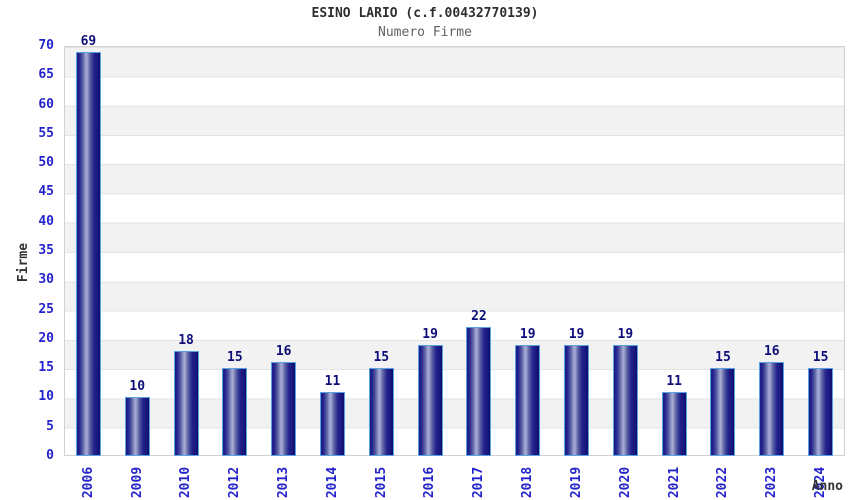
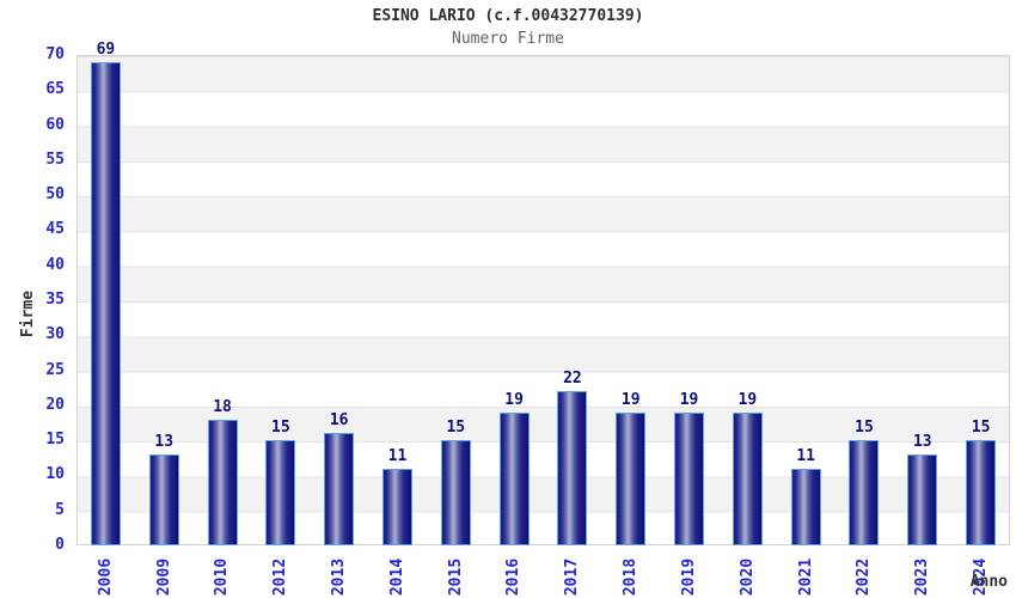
2009: 10 -> 13
2023: 16 -> 13
